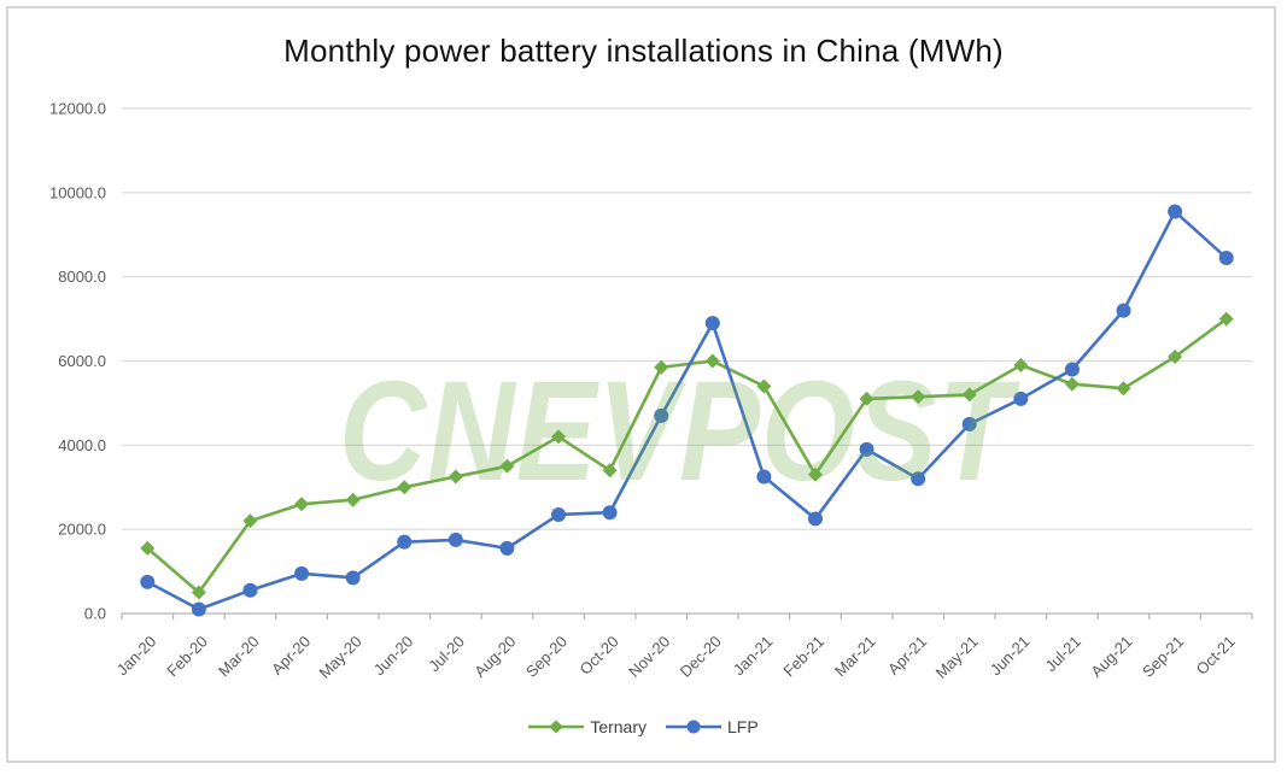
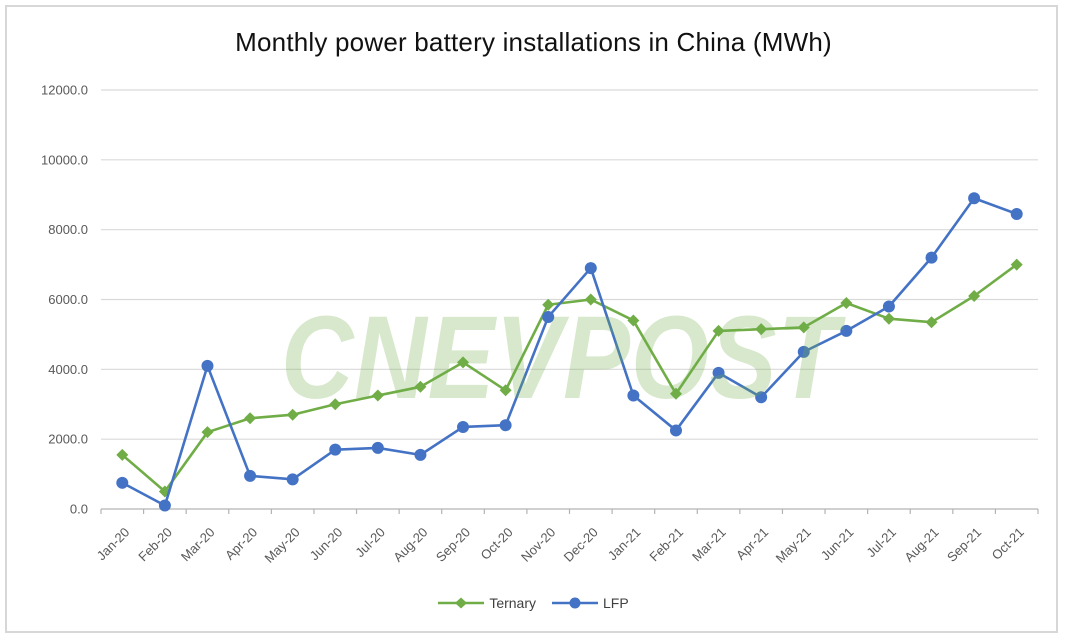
LFP/Mar-20: 600 -> 4100
LFP/Nov-20: 4700 -> 5500
LFP/Sep-21: 9600 -> 8900
